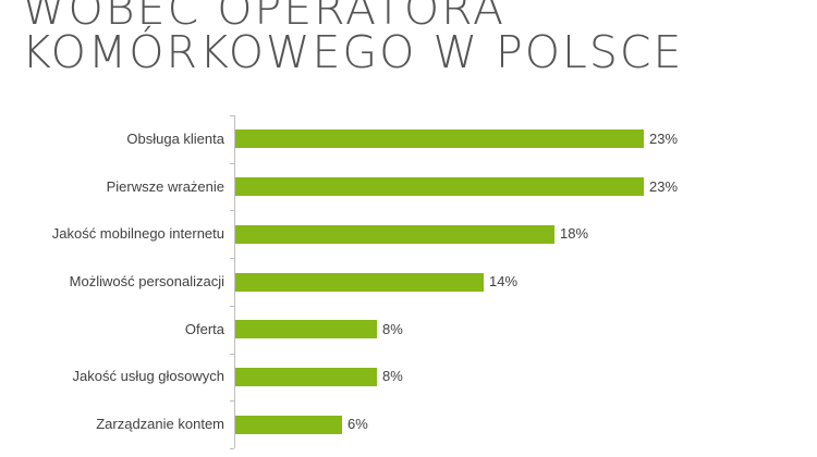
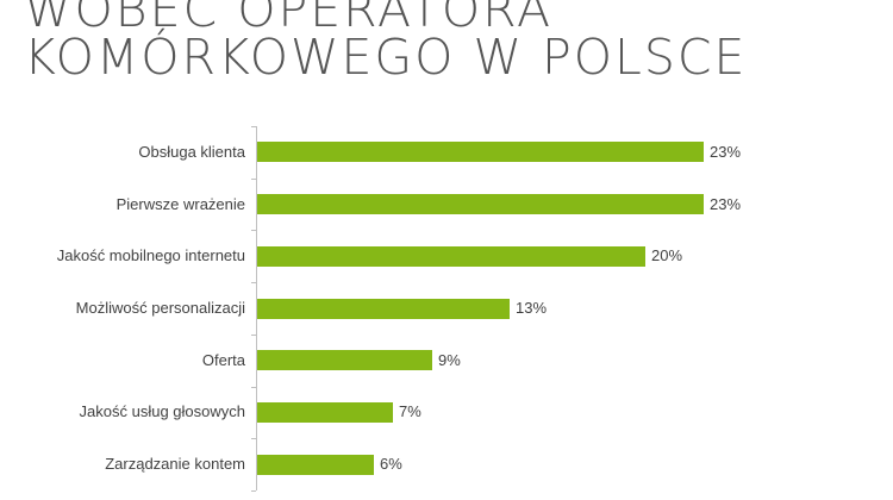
Jakość mobilnego internetu: 18% -> 20%
Możliwość personalizacji: 14% -> 13%
Oferta: 8% -> 9%
Jakość usług głosowych: 8% -> 7%
